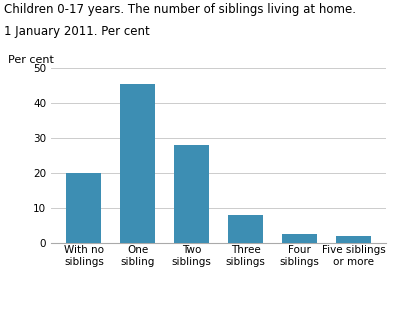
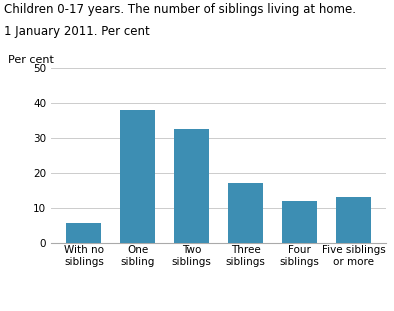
With no siblings: 19.9 -> 5.5
One sibling: 45.5 -> 38.0
Two siblings: 28.0 -> 32.5
Three siblings: 7.8 -> 17.0
Four siblings: 2.5 -> 12.0
Five siblings or more: 1.8 -> 13.0
